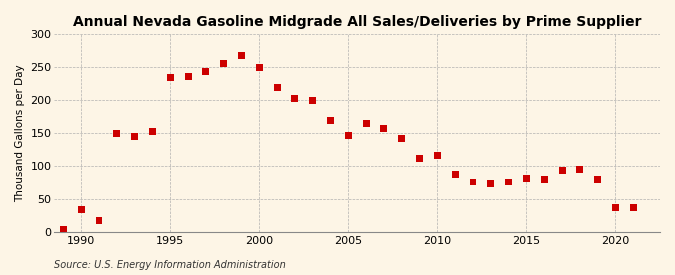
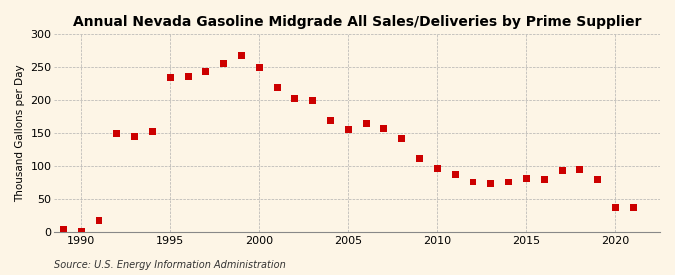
1990: 34 -> 1
2005: 146 -> 155
2010: 116 -> 97
